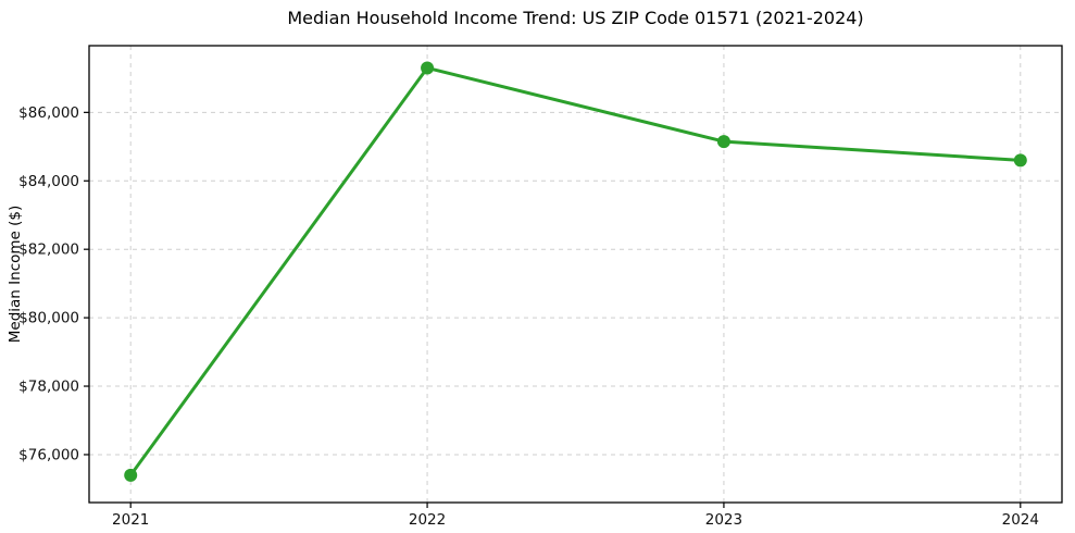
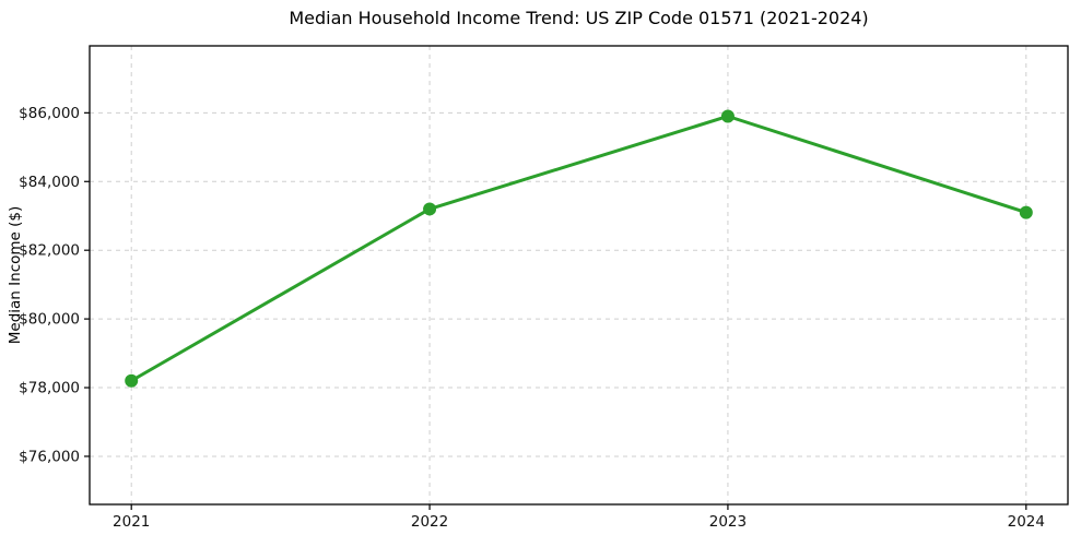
2021: $75400 -> $78200
2022: $87300 -> $83200
2023: $85200 -> $85900
2024: $84600 -> $83100
